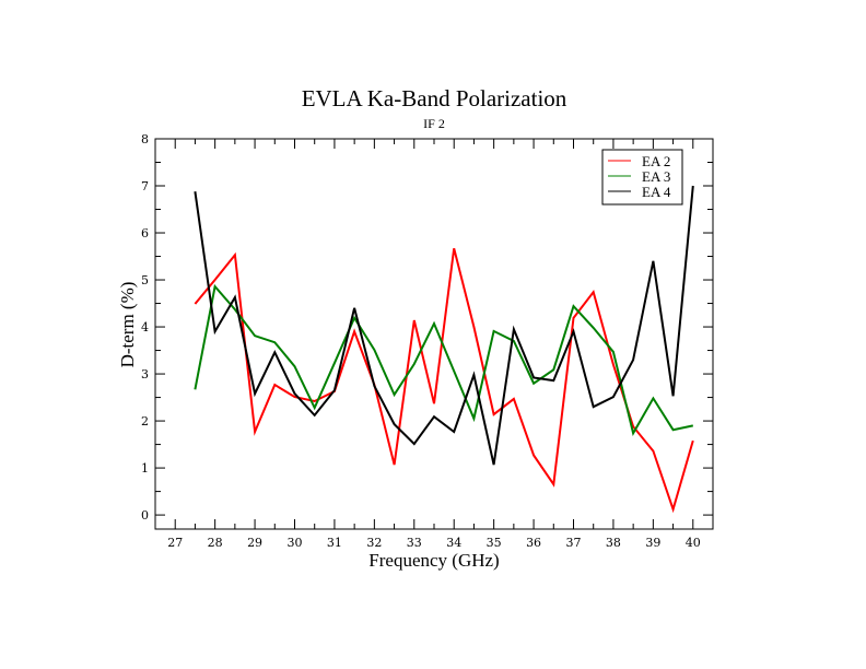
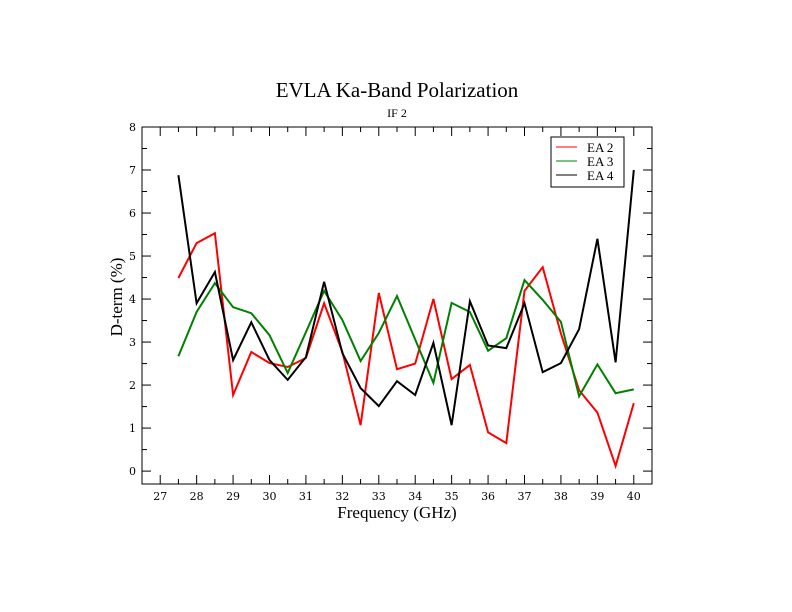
EA 2/28: 5.0 -> 5.3
EA 3/28: 4.9 -> 3.7
EA 2/34: 5.7 -> 2.5
EA 2/36: 1.3 -> 0.9
